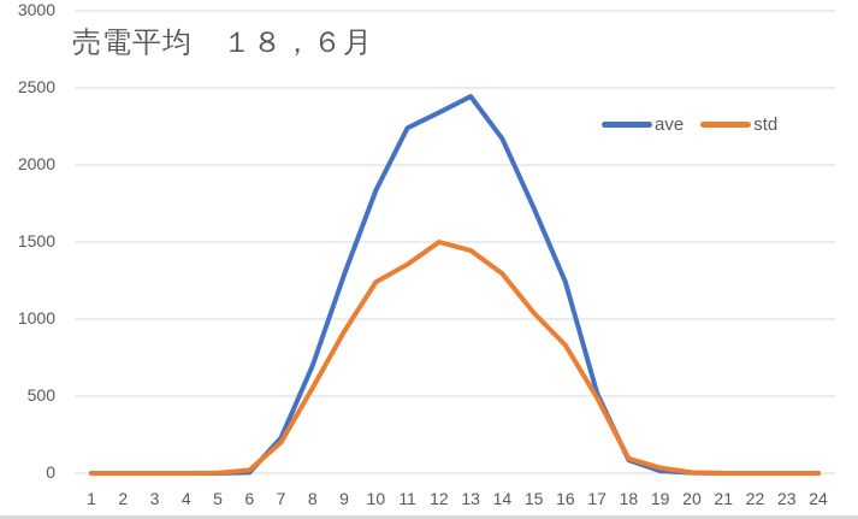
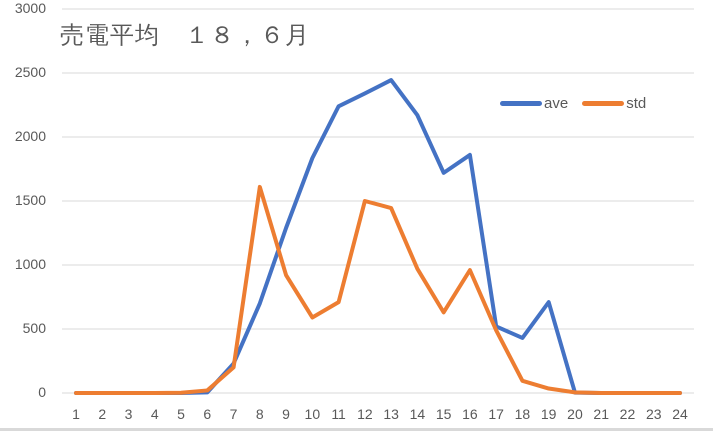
std/8: 560 -> 1610
std/10: 1240 -> 590
std/11: 1360 -> 710
std/14: 1300 -> 970
std/15: 1040 -> 630
ave/16: 1240 -> 1860
std/16: 830 -> 960
ave/18: 80 -> 430
ave/19: 20 -> 710
